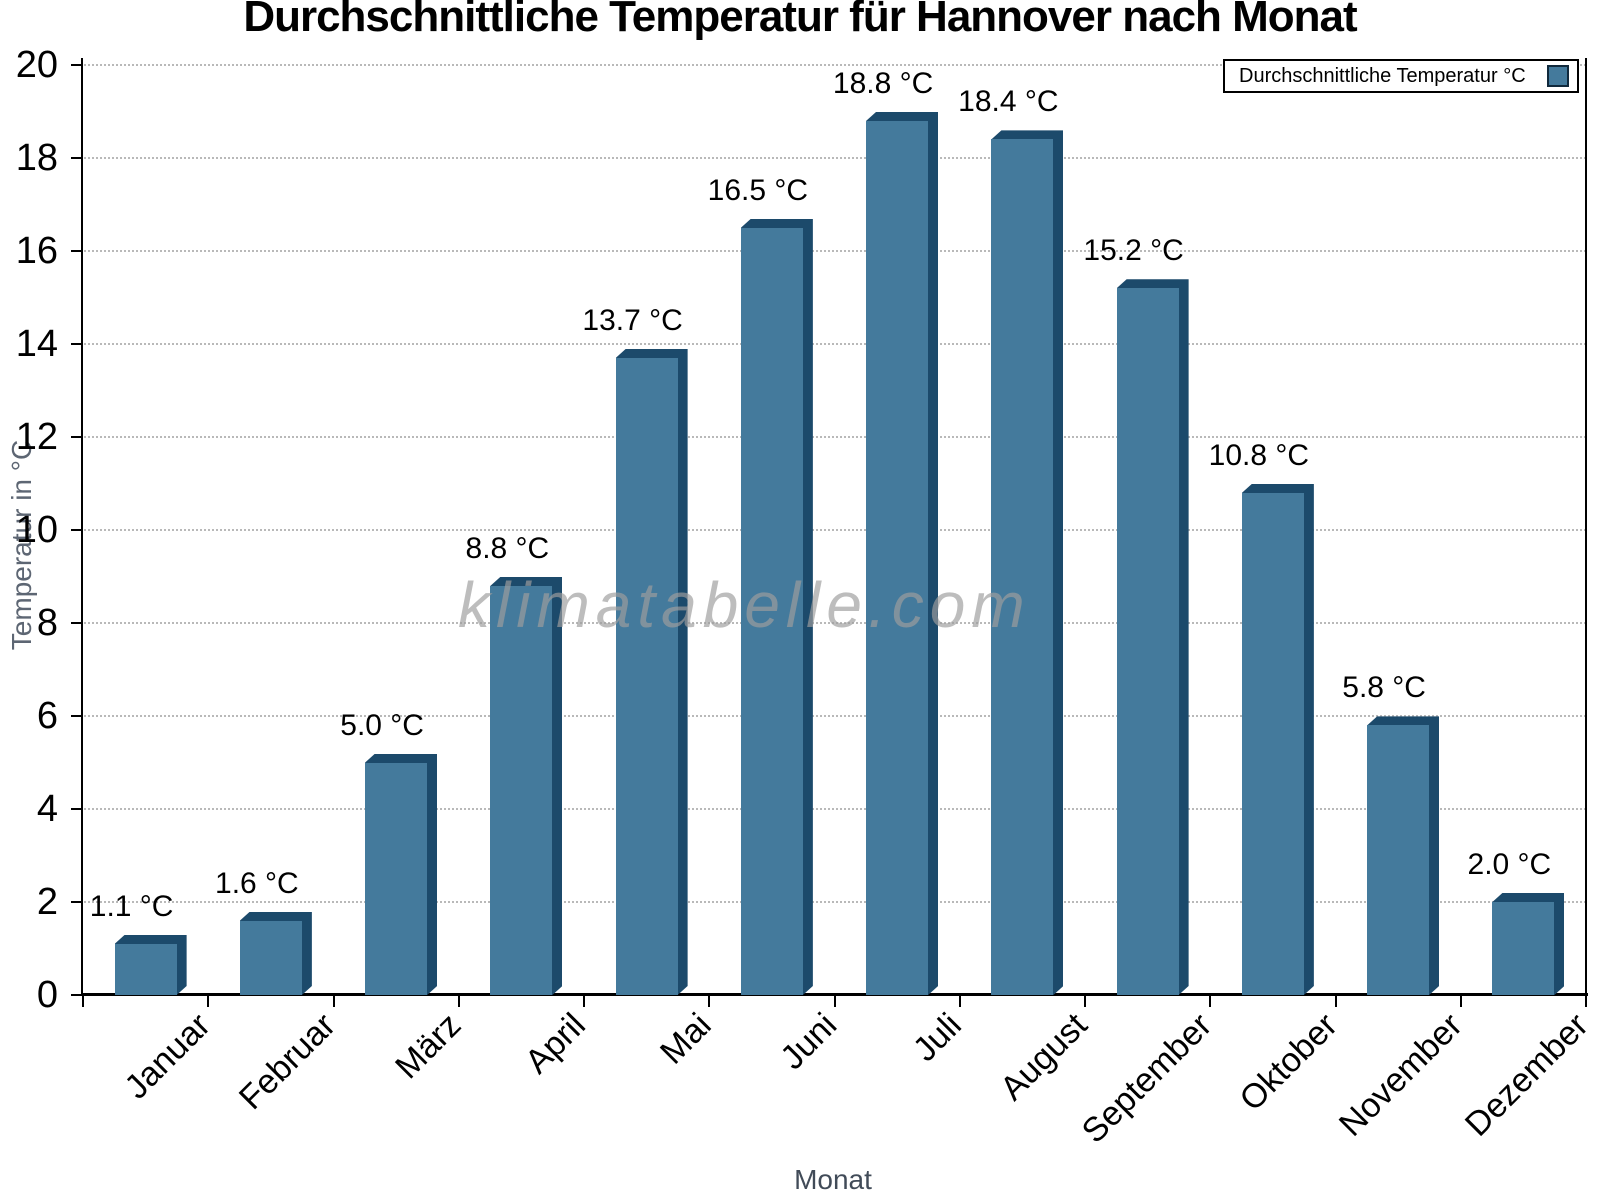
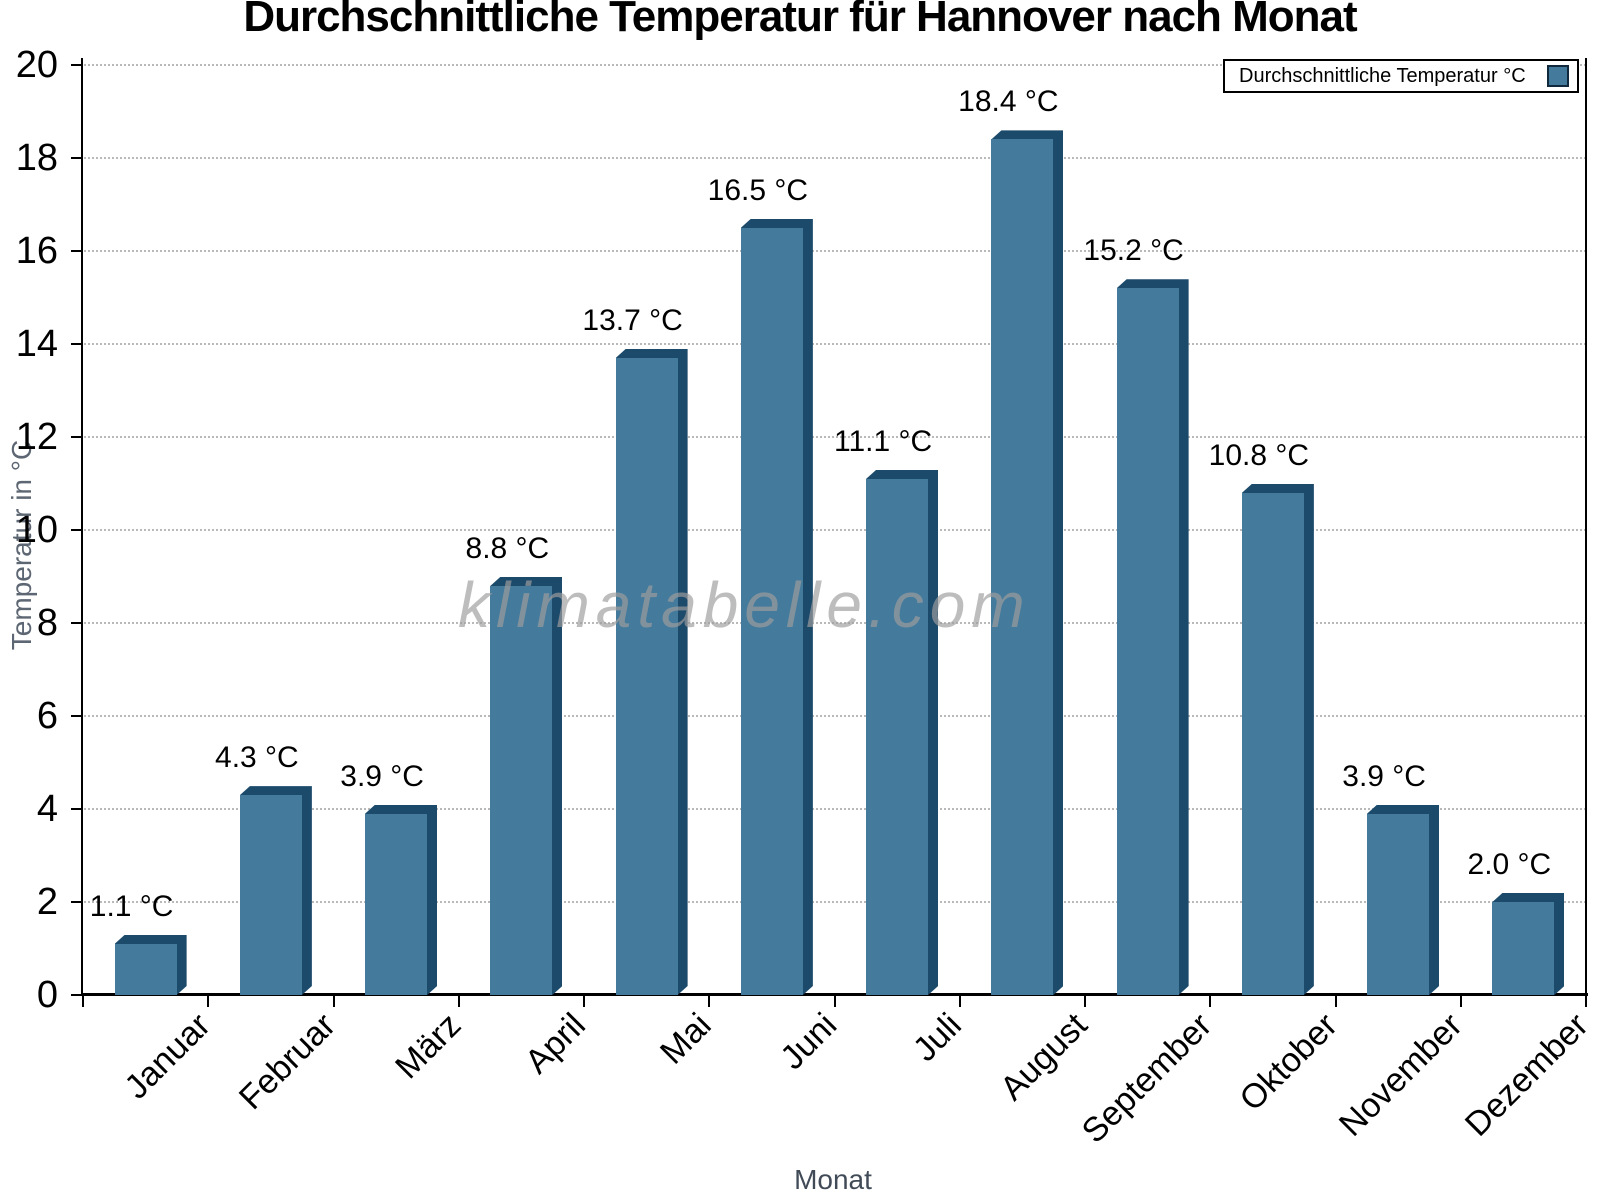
Februar: 1.6 -> 4.3
März: 5.0 -> 3.9
Juli: 18.8 -> 11.1
November: 5.8 -> 3.9
